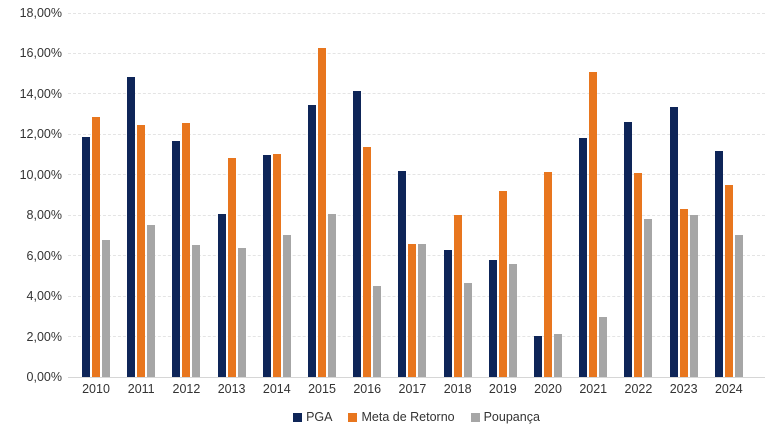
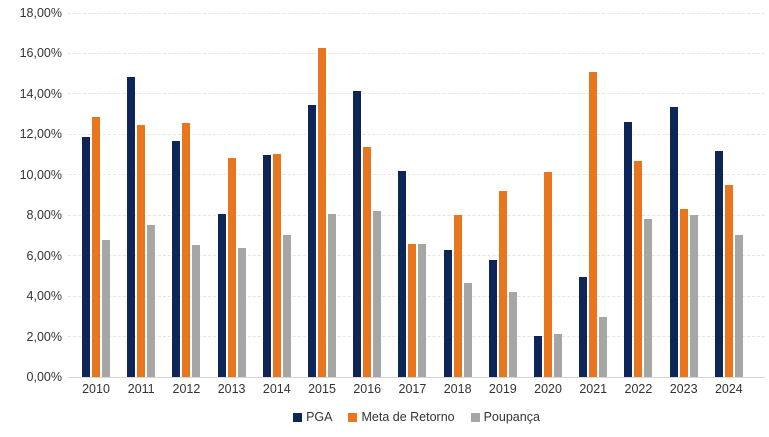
Poupança/2016: 4,5% -> 8,2%
Poupança/2019: 5,6% -> 4,2%
PGA/2021: 11,8% -> 5,0%
Meta de Retorno/2022: 10,1% -> 10,7%
